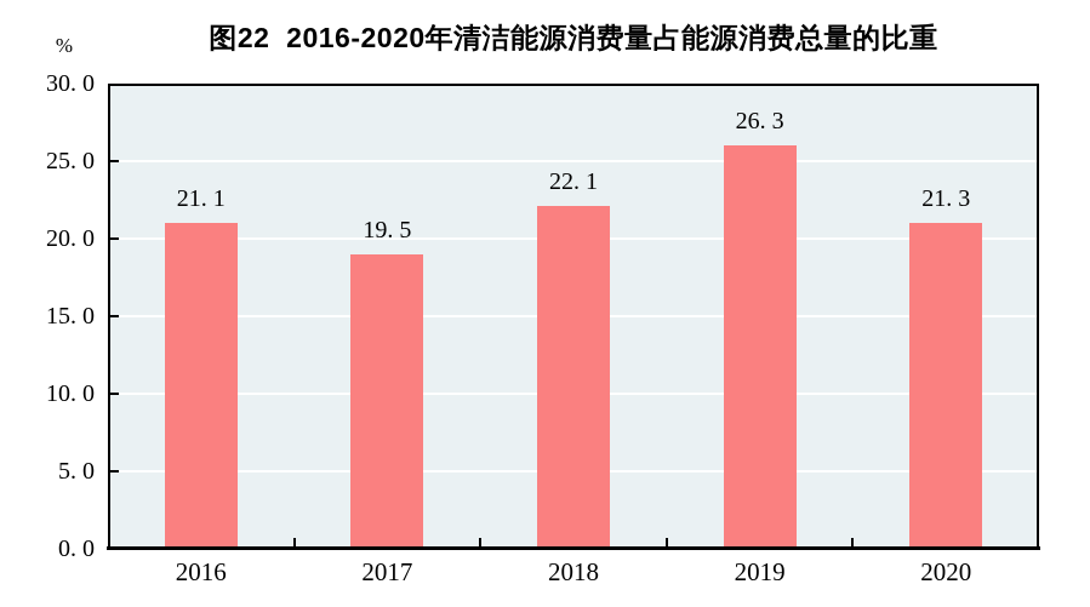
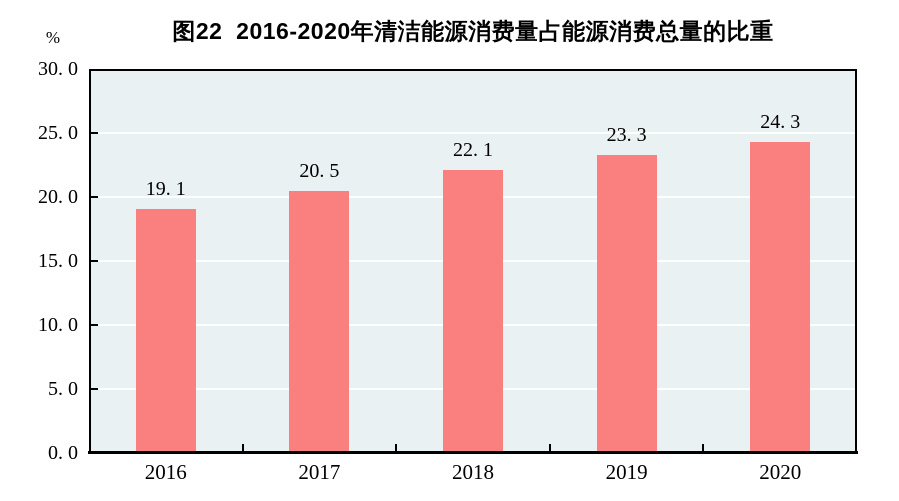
2016: 21 -> 19
2017: 19 -> 20
2019: 26 -> 23
2020: 21 -> 24
